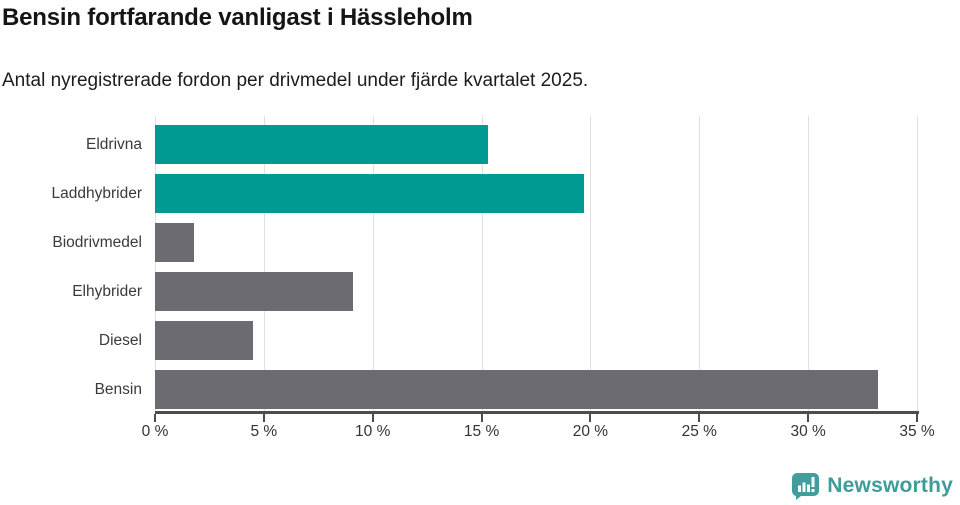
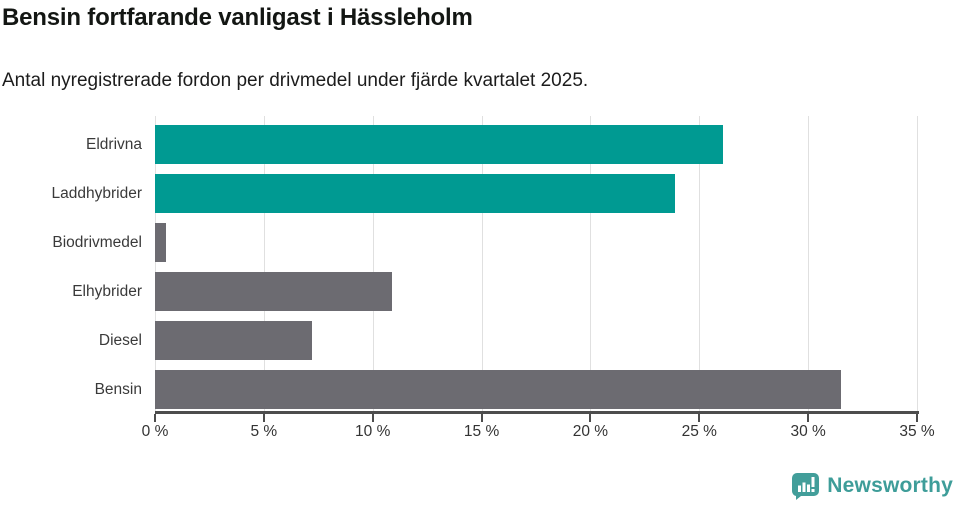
Eldrivna: 15.3% -> 26.1%
Laddhybrider: 19.7% -> 23.9%
Biodrivmedel: 1.8% -> 0.5%
Elhybrider: 9.1% -> 10.9%
Diesel: 4.5% -> 7.2%
Bensin: 33.2% -> 31.5%
